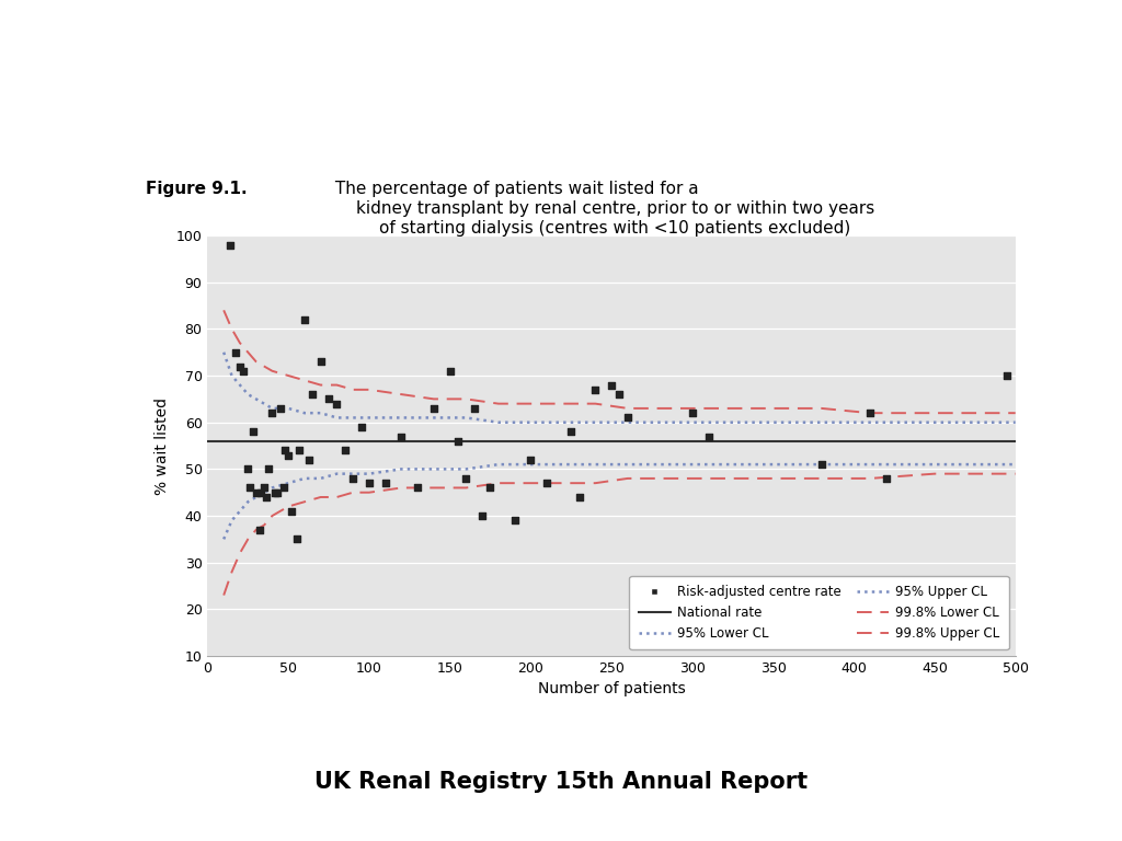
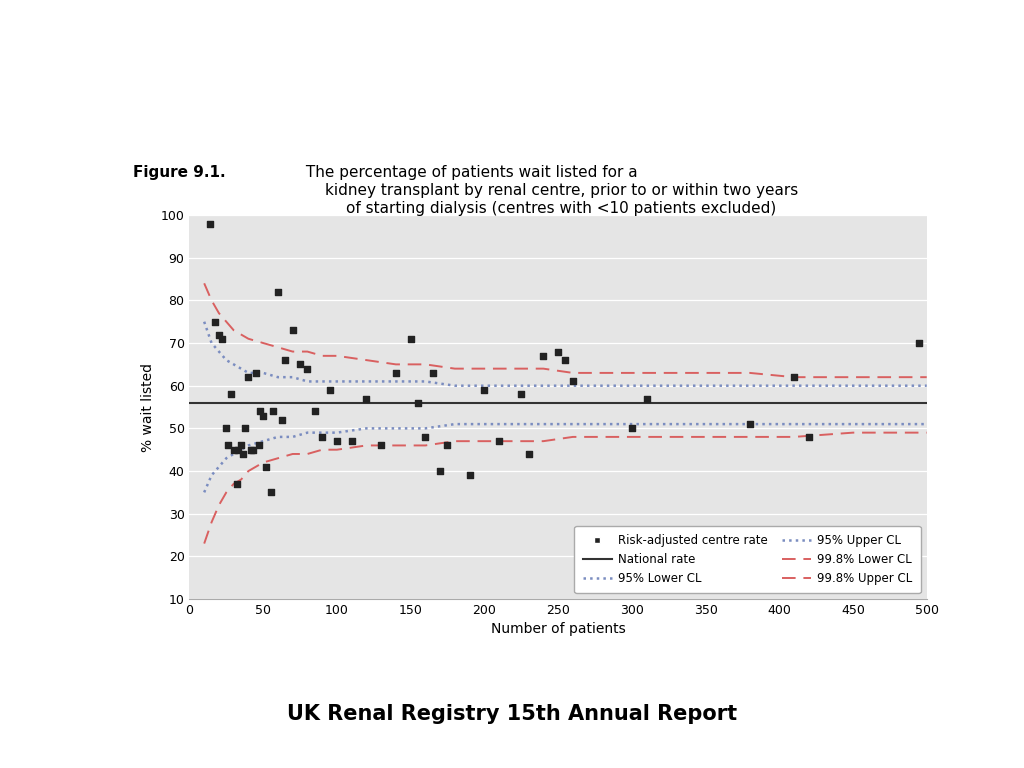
Risk-adjusted centre rate/200: 52 -> 59
Risk-adjusted centre rate/300: 62 -> 50
